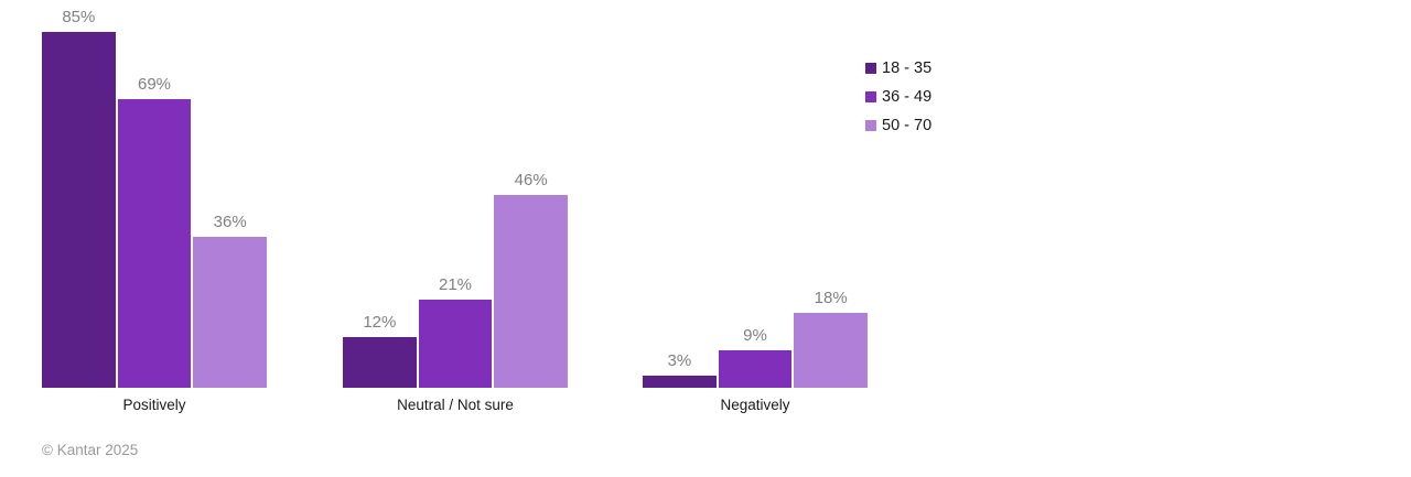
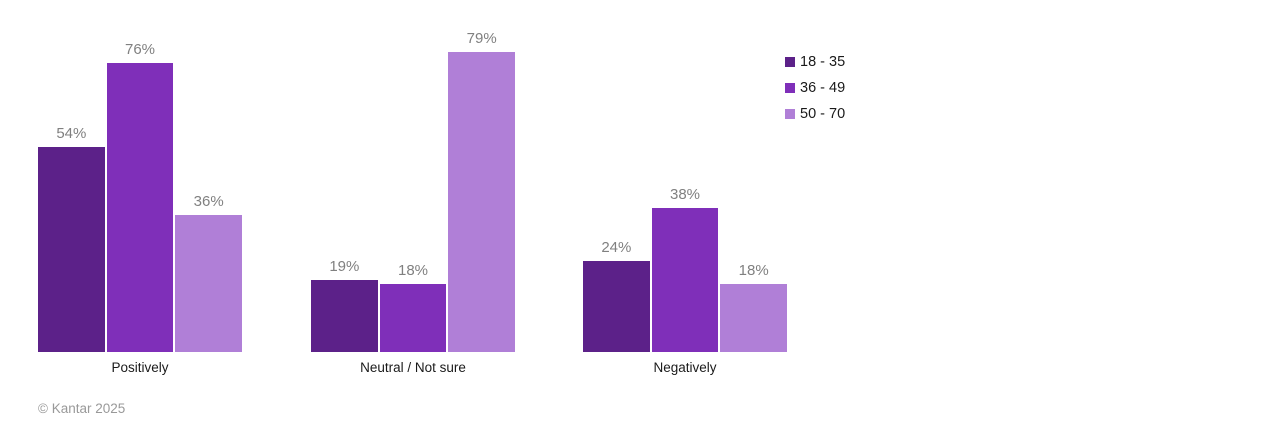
18 - 35/Positively: 85% -> 54%
36 - 49/Positively: 69% -> 76%
18 - 35/Neutral / Not sure: 12% -> 19%
36 - 49/Neutral / Not sure: 21% -> 18%
50 - 70/Neutral / Not sure: 46% -> 79%
18 - 35/Negatively: 3% -> 24%
36 - 49/Negatively: 9% -> 38%
